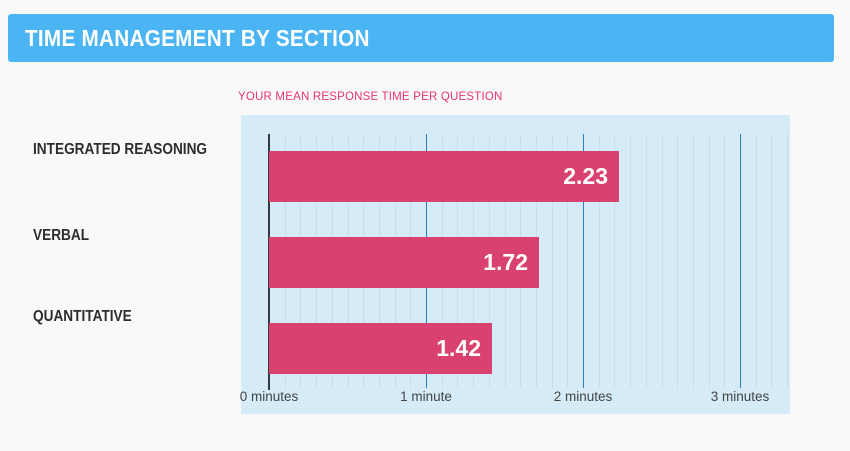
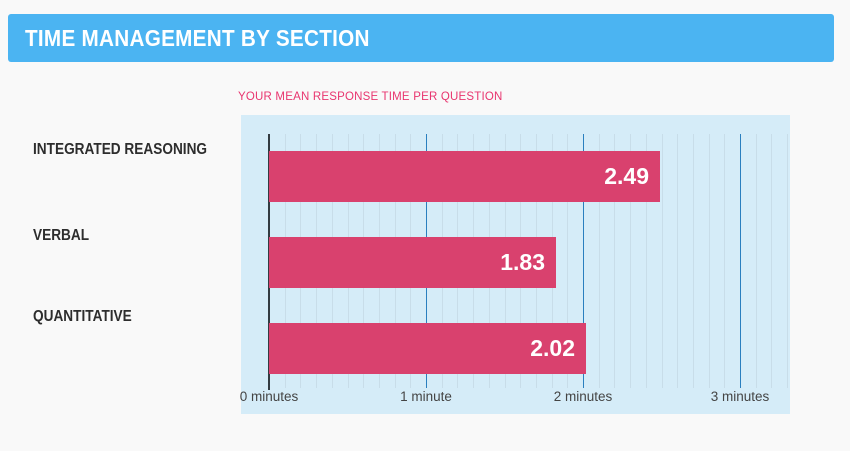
INTEGRATED REASONING: 2.23 -> 2.49
VERBAL: 1.72 -> 1.83
QUANTITATIVE: 1.42 -> 2.02
